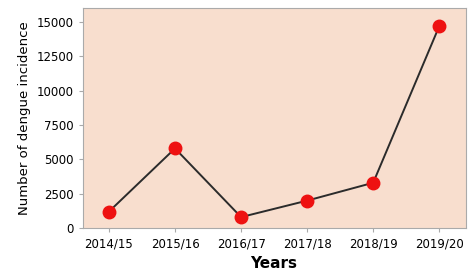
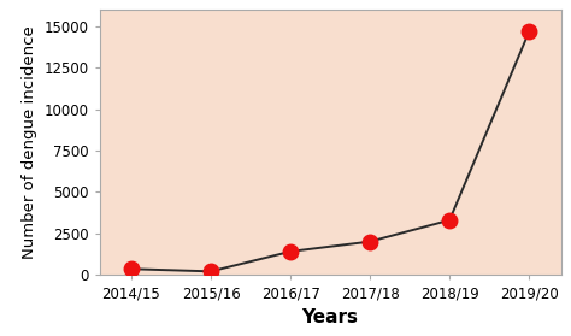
2014/15: 1200 -> 400
2015/16: 5800 -> 200
2016/17: 800 -> 1400
